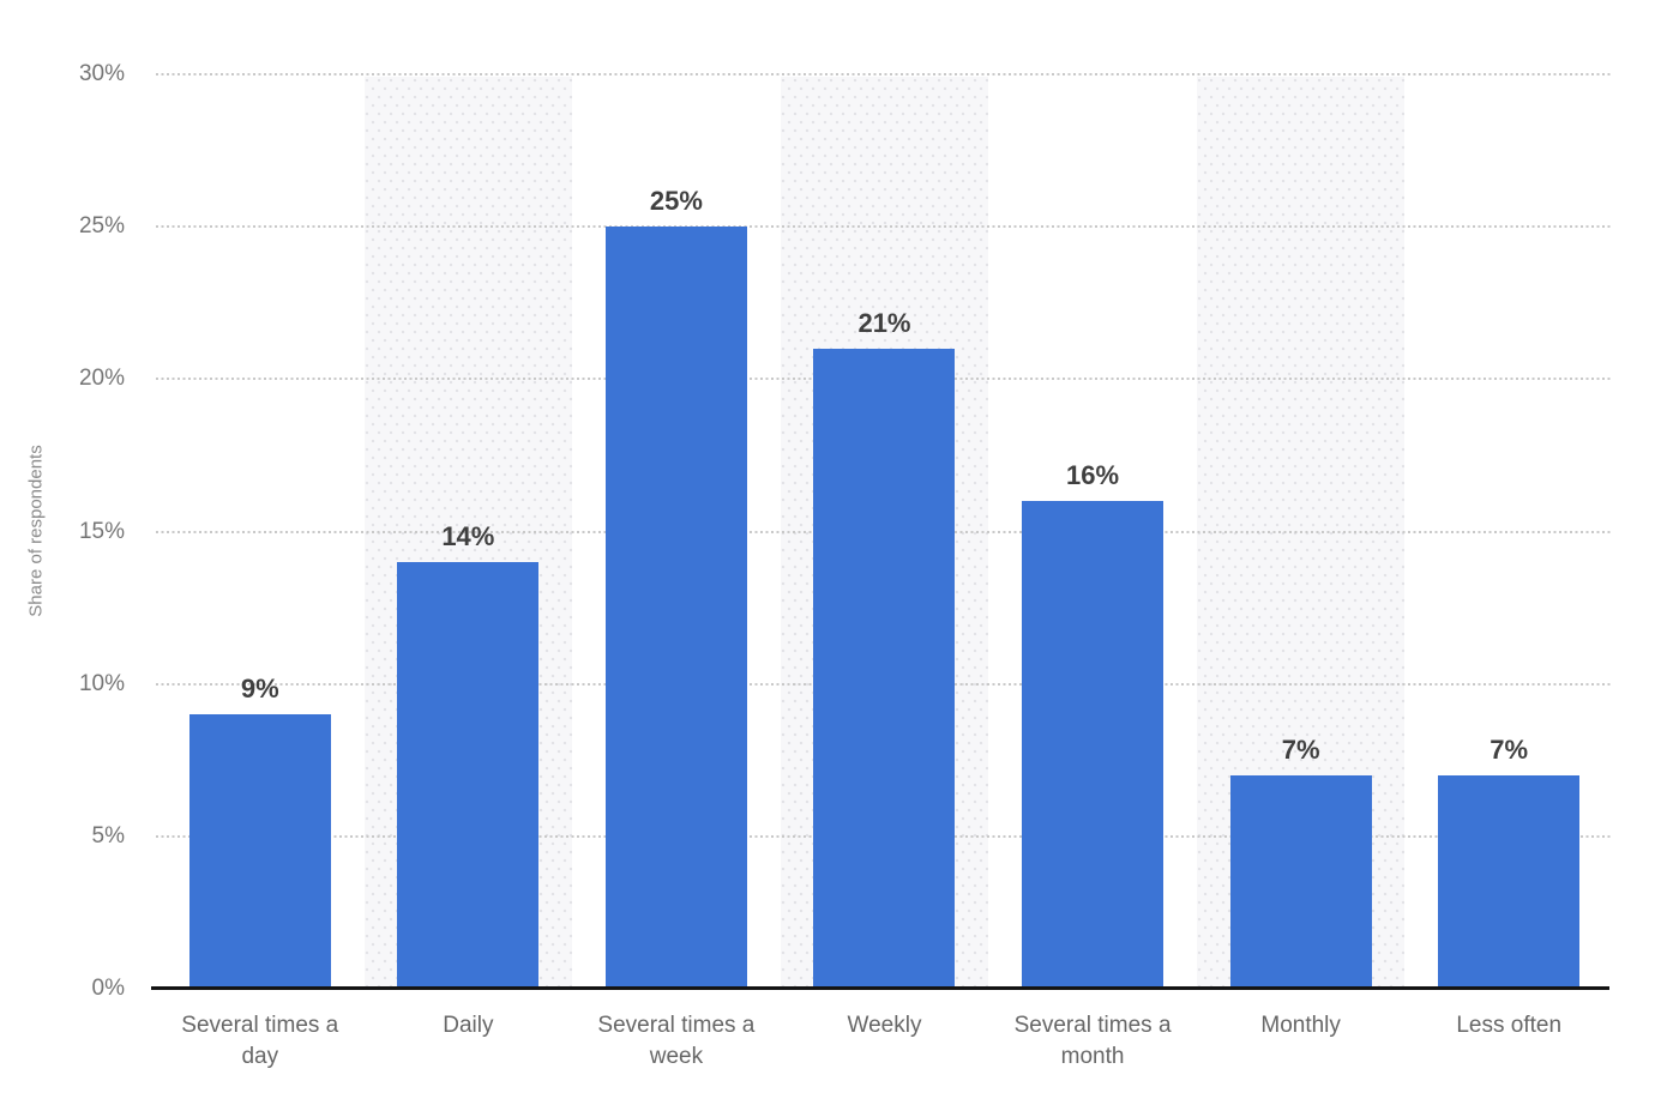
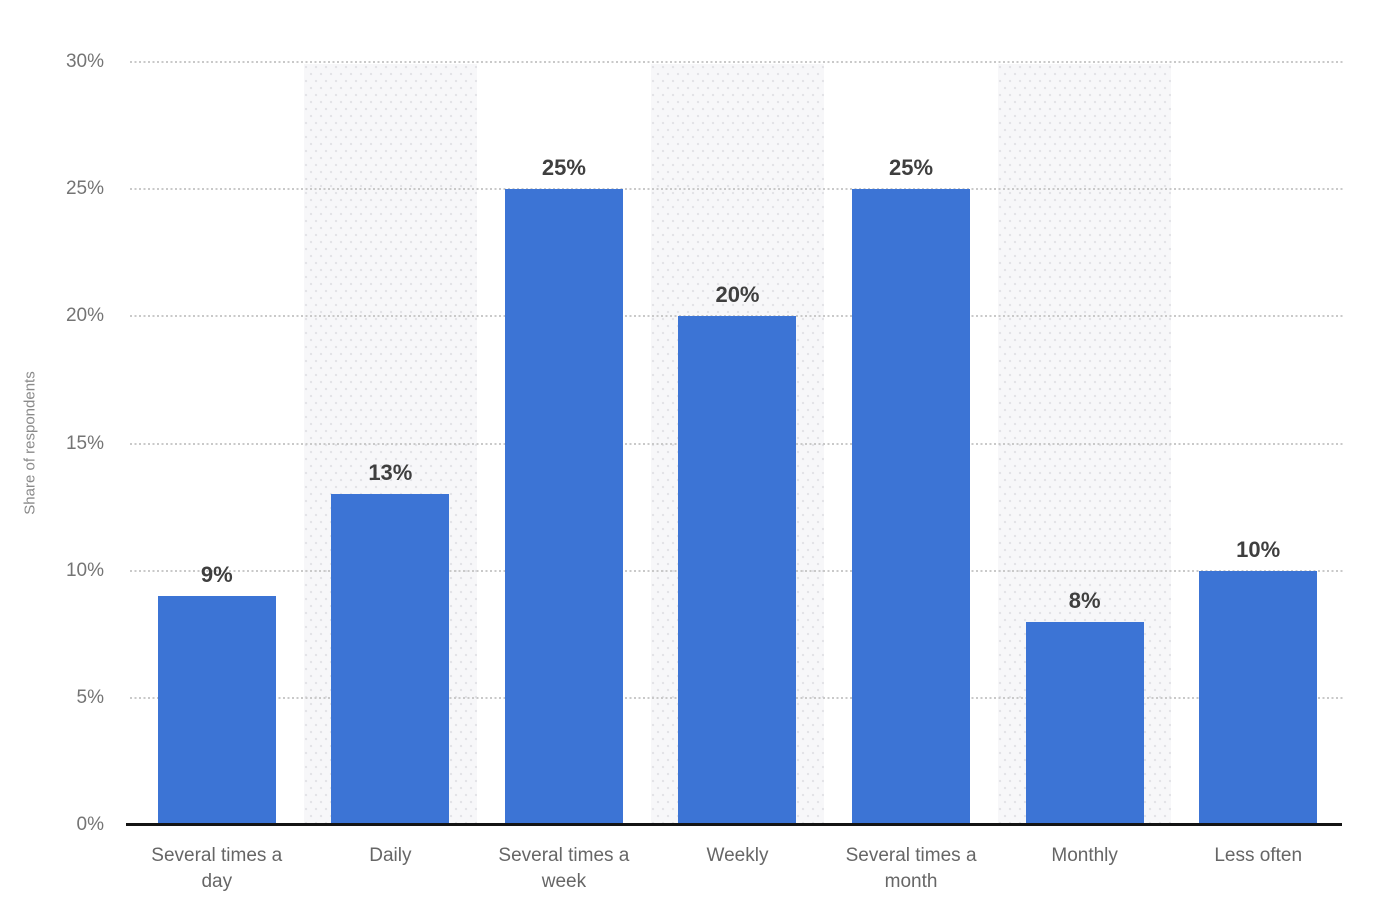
Daily: 14% -> 13%
Weekly: 21% -> 20%
Several times a month: 16% -> 25%
Monthly: 7% -> 8%
Less often: 7% -> 10%
